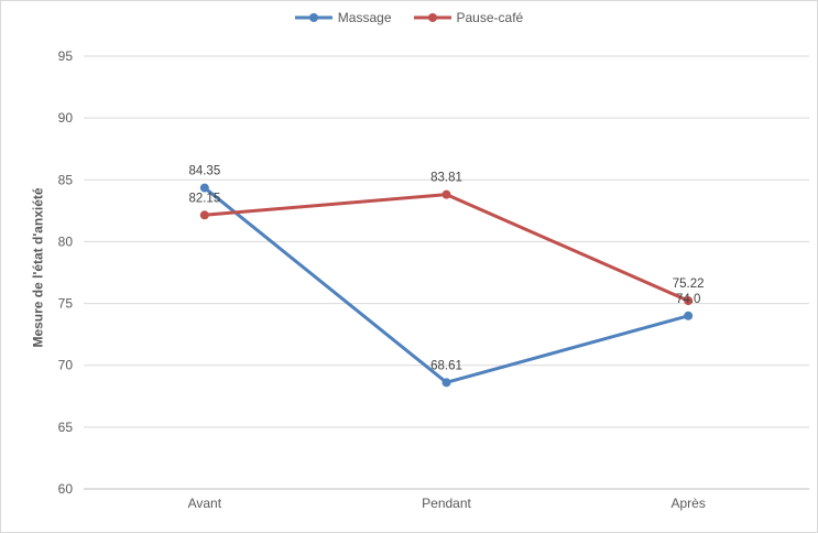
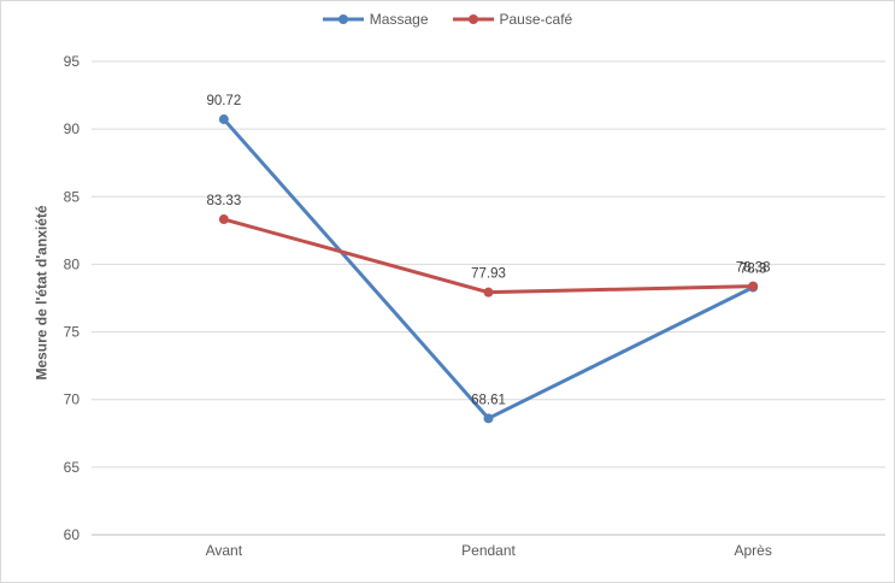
Massage/Avant: 84.35 -> 90.72
Pause-café/Avant: 82.15 -> 83.33
Pause-café/Pendant: 83.81 -> 77.93
Massage/Après: 74.0 -> 78.3
Pause-café/Après: 75.22 -> 78.38
